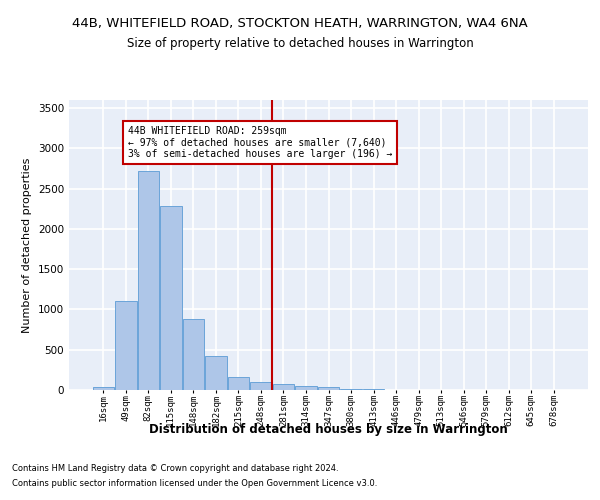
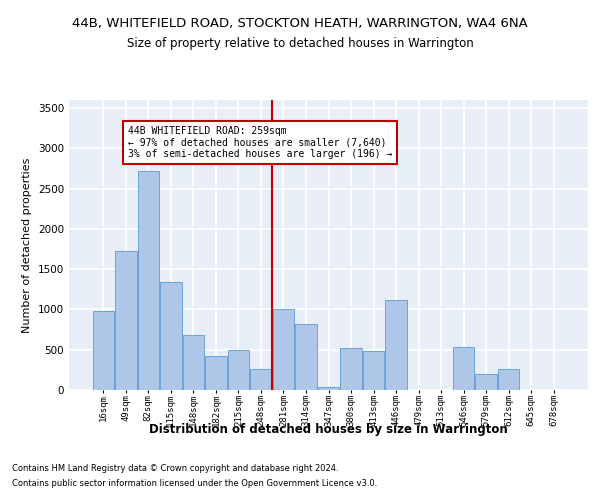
16sqm: 40 -> 980
49sqm: 1100 -> 1720
115sqm: 2290 -> 1340
148sqm: 880 -> 680
215sqm: 160 -> 500
248sqm: 100 -> 260
281sqm: 80 -> 1000
314sqm: 50 -> 820
380sqm: 20 -> 520
413sqm: 10 -> 480
446sqm: 0 -> 1120
546sqm: 0 -> 540
579sqm: 0 -> 200
612sqm: 0 -> 260
